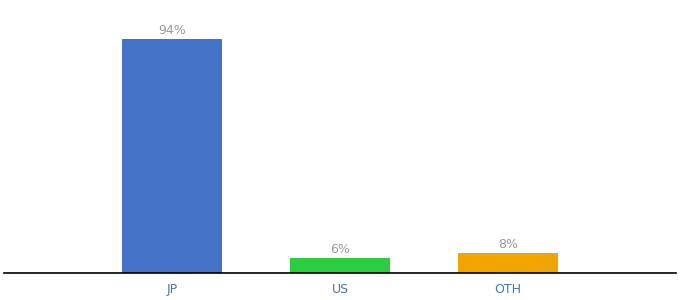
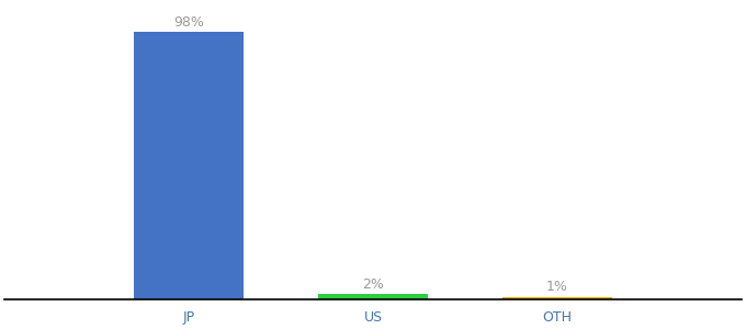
JP: 94% -> 98%
US: 6% -> 2%
OTH: 8% -> 1%
